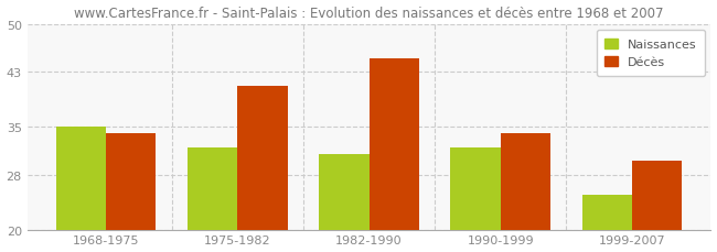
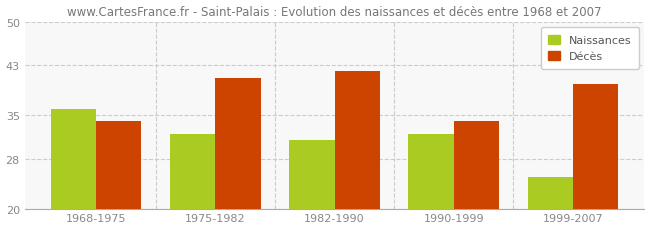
Naissances/1968-1975: 35 -> 36
Décès/1982-1990: 45 -> 42
Décès/1999-2007: 30 -> 40
